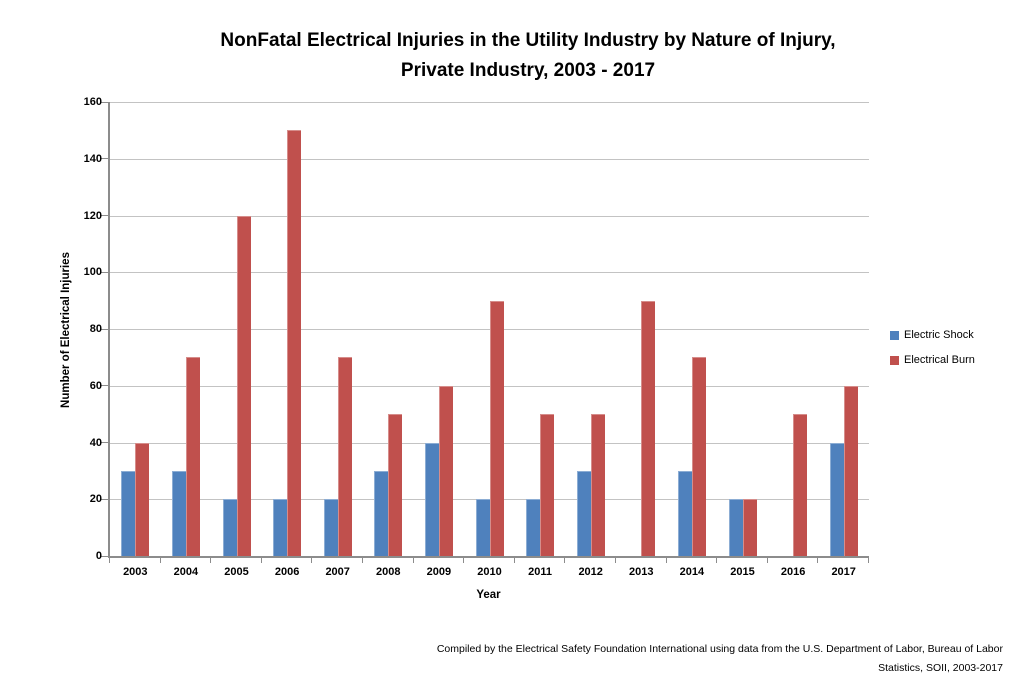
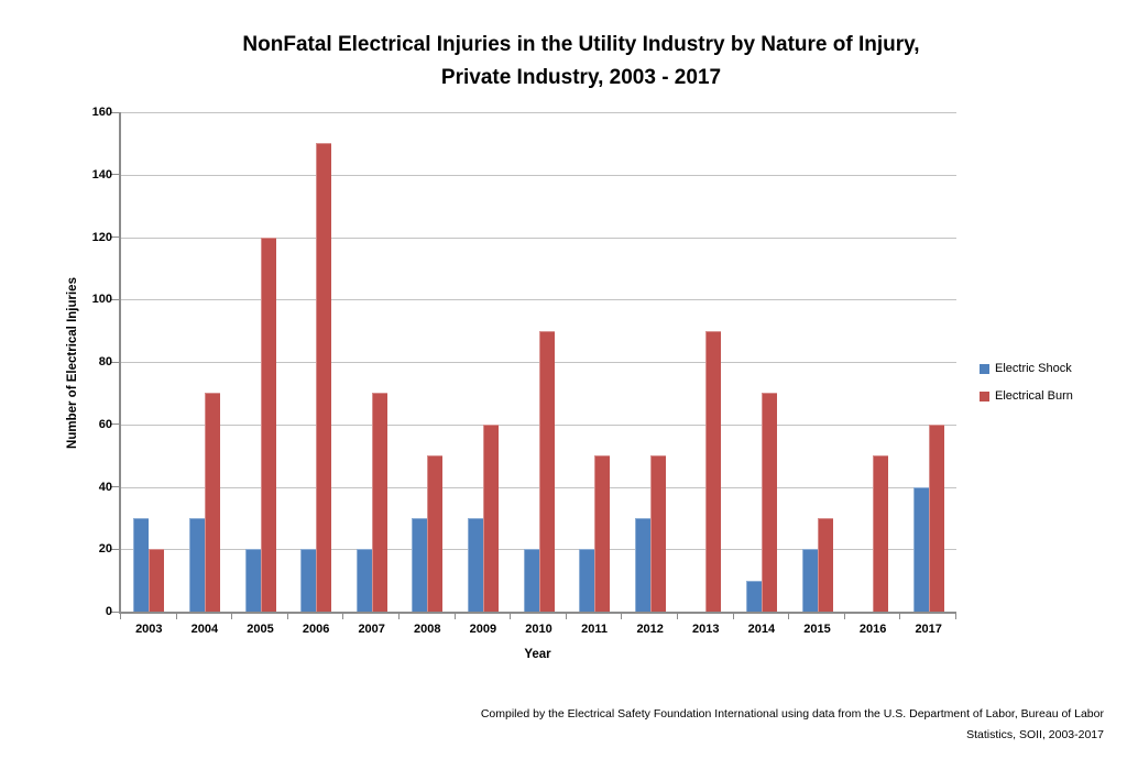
Electrical Burn/2003: 40 -> 20
Electric Shock/2009: 40 -> 30
Electric Shock/2014: 30 -> 10
Electrical Burn/2015: 20 -> 30
